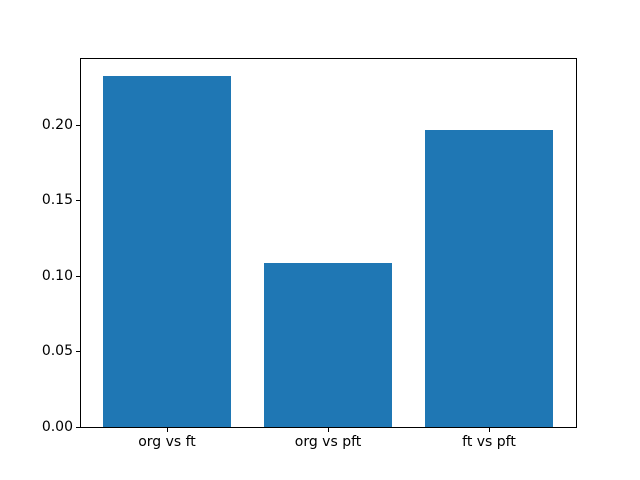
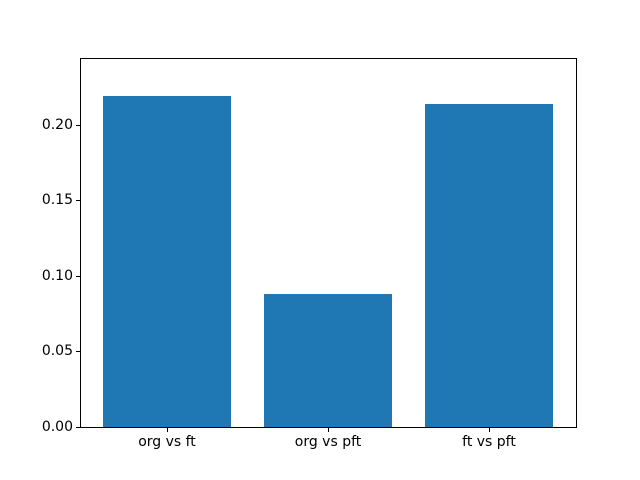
org vs ft: 0.233 -> 0.219
org vs pft: 0.108 -> 0.088
ft vs pft: 0.197 -> 0.214
